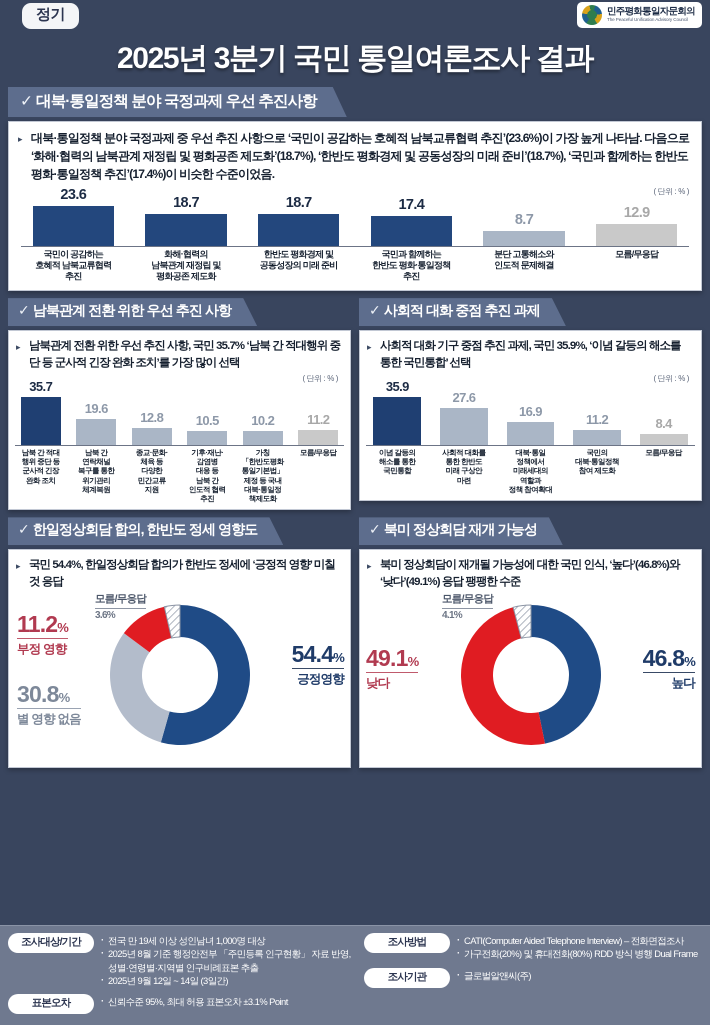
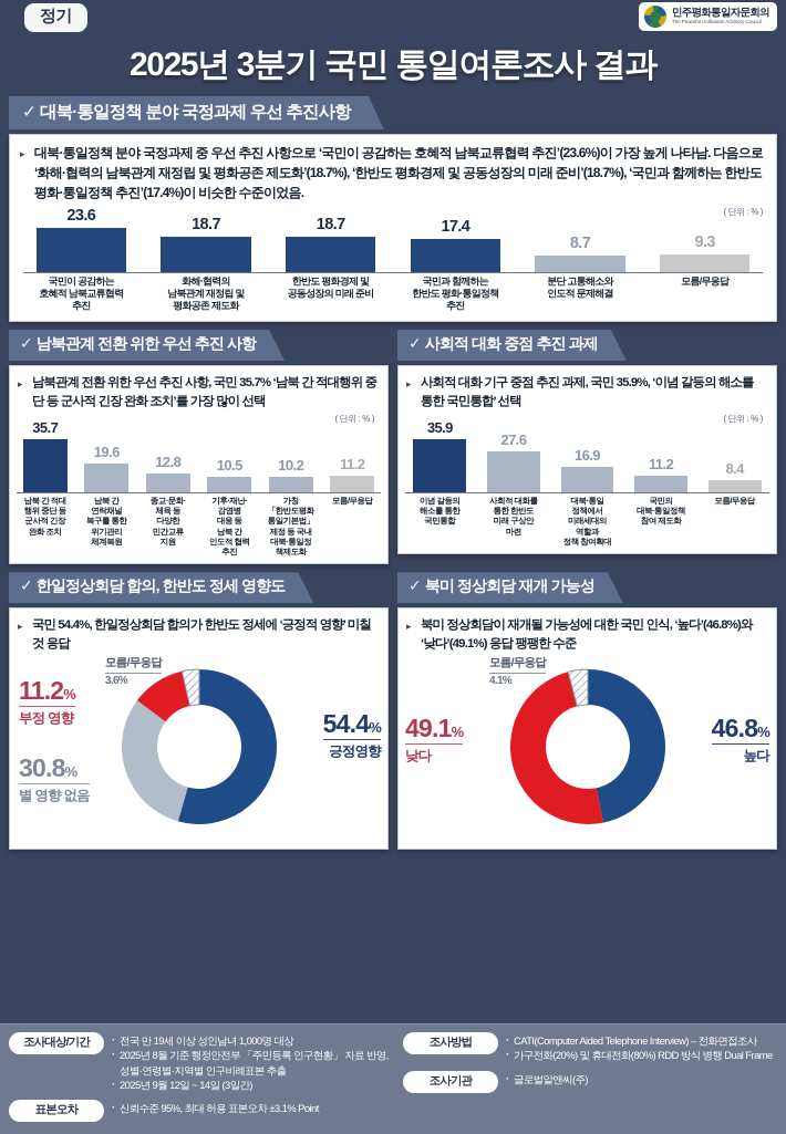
대북·통일정책 분야 국정과제 우선 추진사항/모름/무응답: 12.9 -> 9.3
